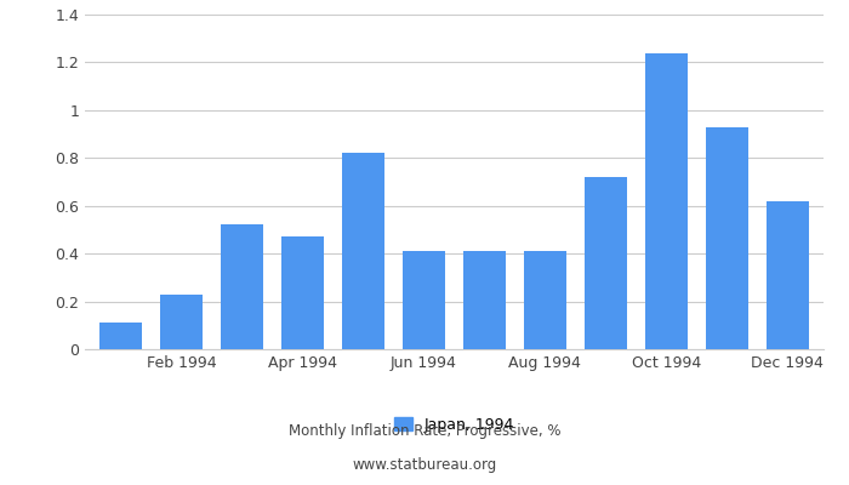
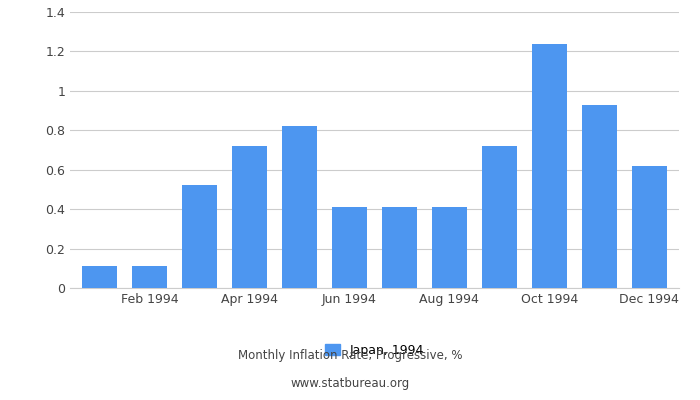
Feb 1994: 0.23 -> 0.11
Apr 1994: 0.47 -> 0.72
